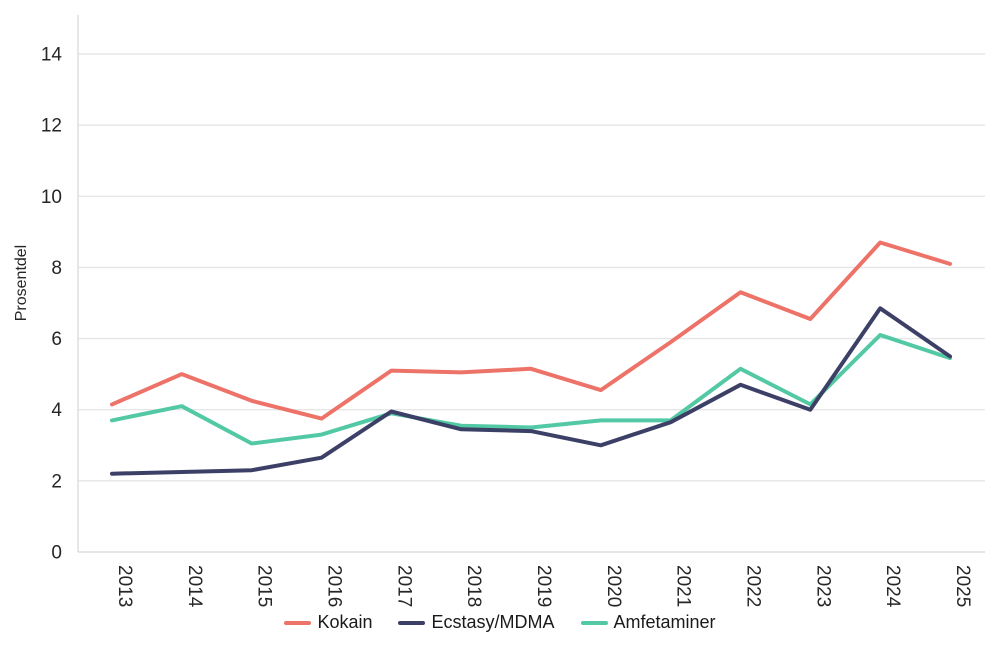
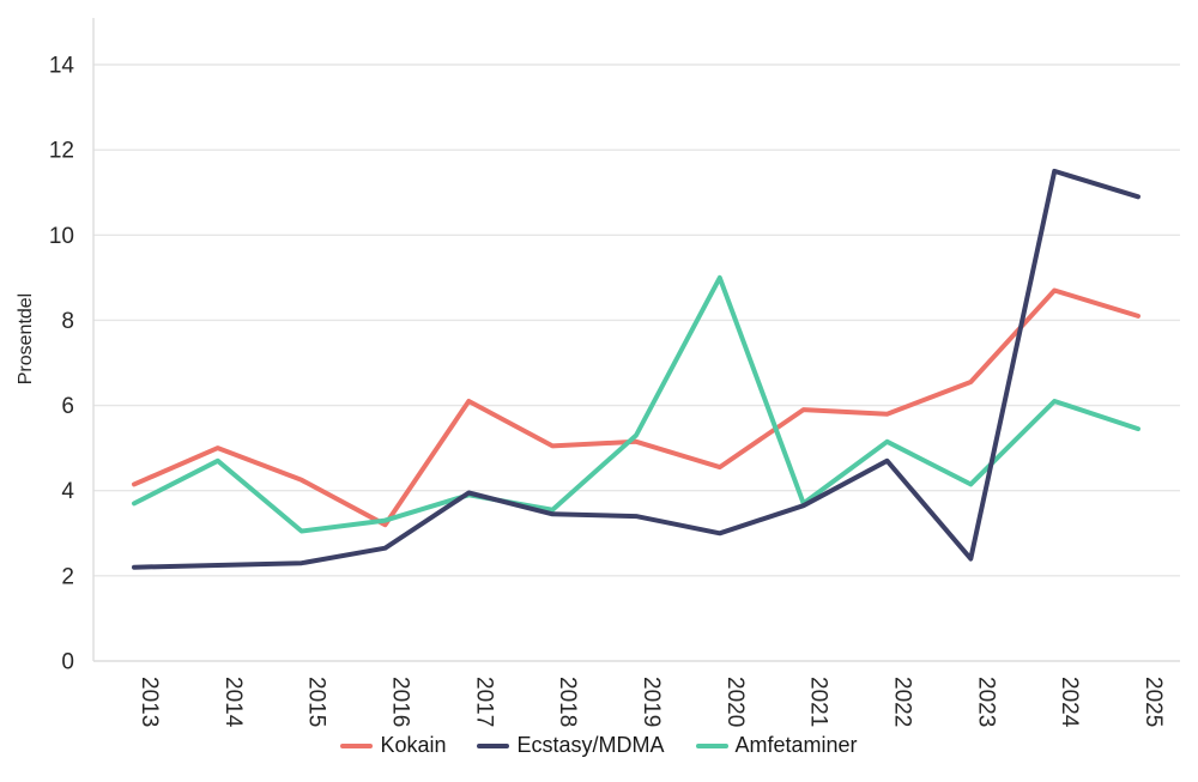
Amfetaminer/2014: 4.1 -> 4.7
Kokain/2016: 3.8 -> 3.2
Kokain/2017: 5.1 -> 6.1
Amfetaminer/2019: 3.5 -> 5.3
Amfetaminer/2020: 3.7 -> 9.0
Kokain/2022: 7.3 -> 5.8
Ecstasy/MDMA/2023: 4.0 -> 2.4
Ecstasy/MDMA/2024: 6.8 -> 11.5
Ecstasy/MDMA/2025: 5.5 -> 10.9
